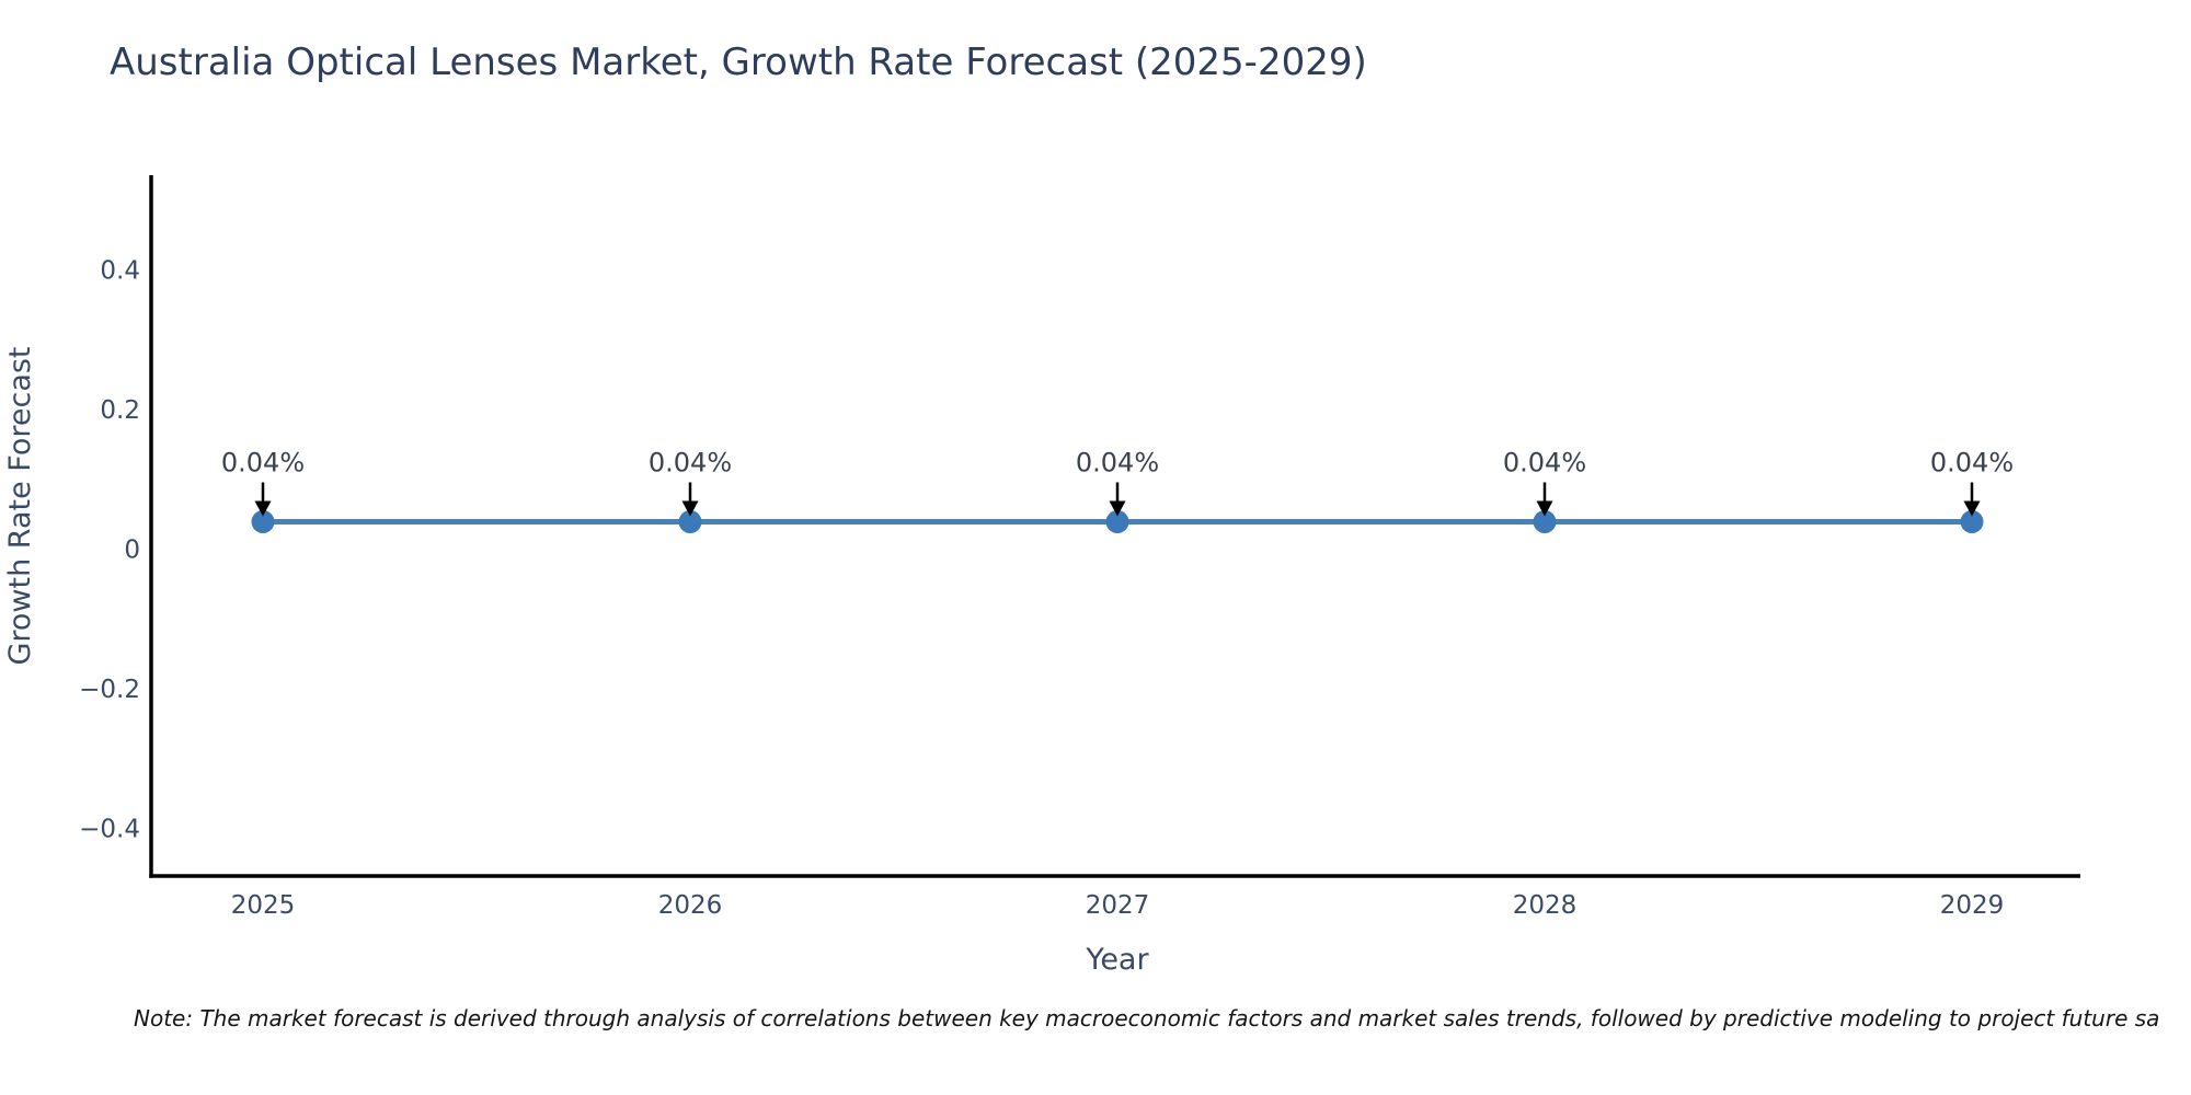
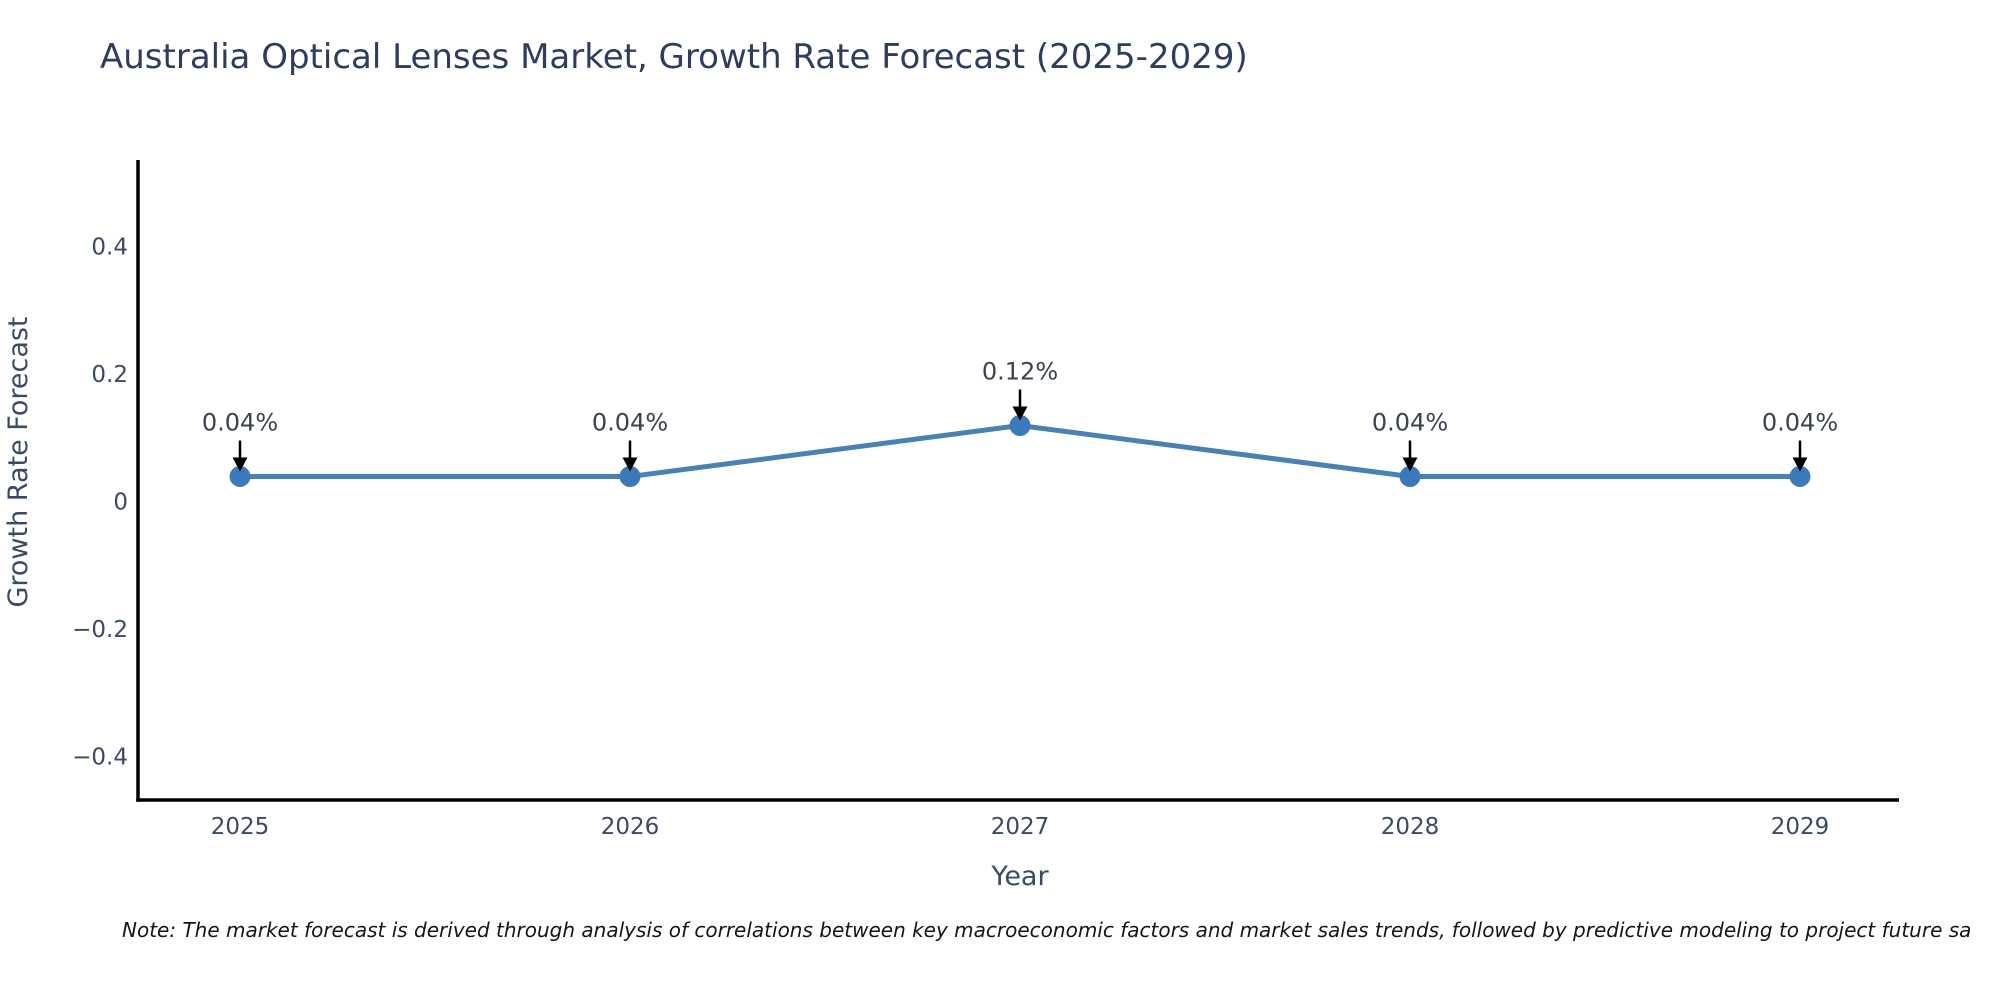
2027: 0.04% -> 0.12%
